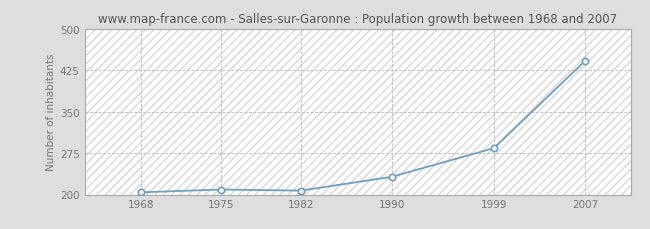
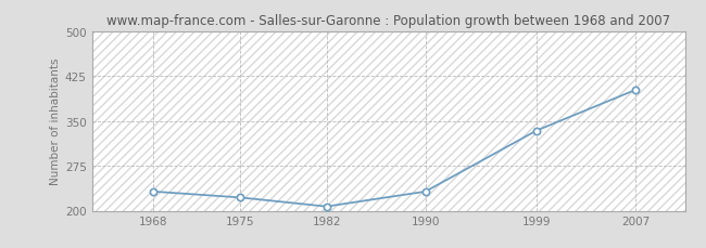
1968: 204 -> 232
1975: 209 -> 222
1999: 284 -> 334
2007: 442 -> 402
